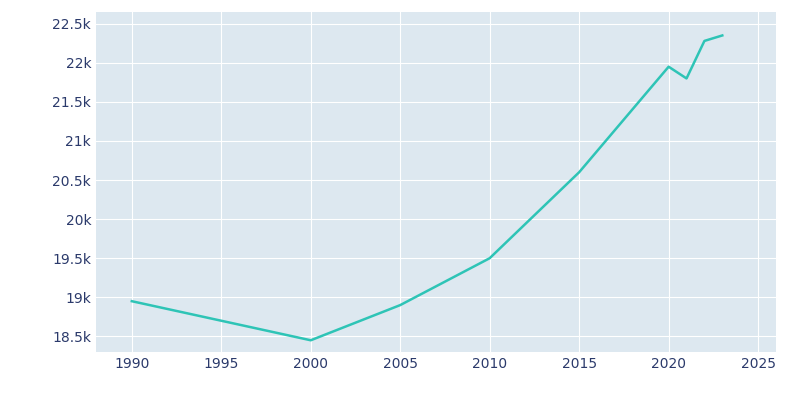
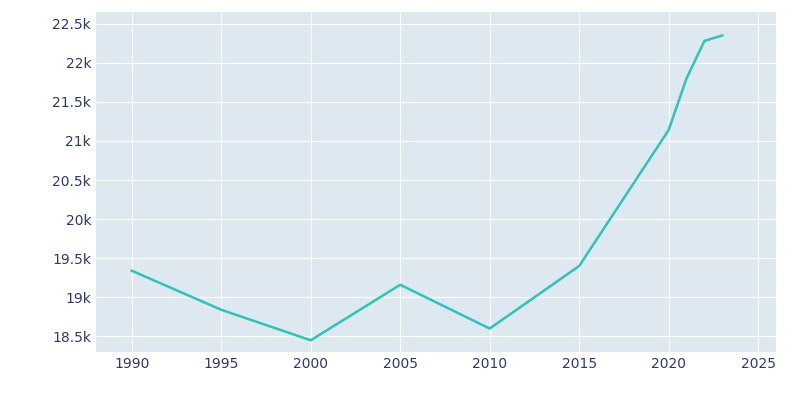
1990: 18.95k -> 19.34k
1995: 18.70k -> 18.84k
2005: 18.90k -> 19.16k
2010: 19.50k -> 18.60k
2015: 20.60k -> 19.40k
2020: 21.95k -> 21.14k
